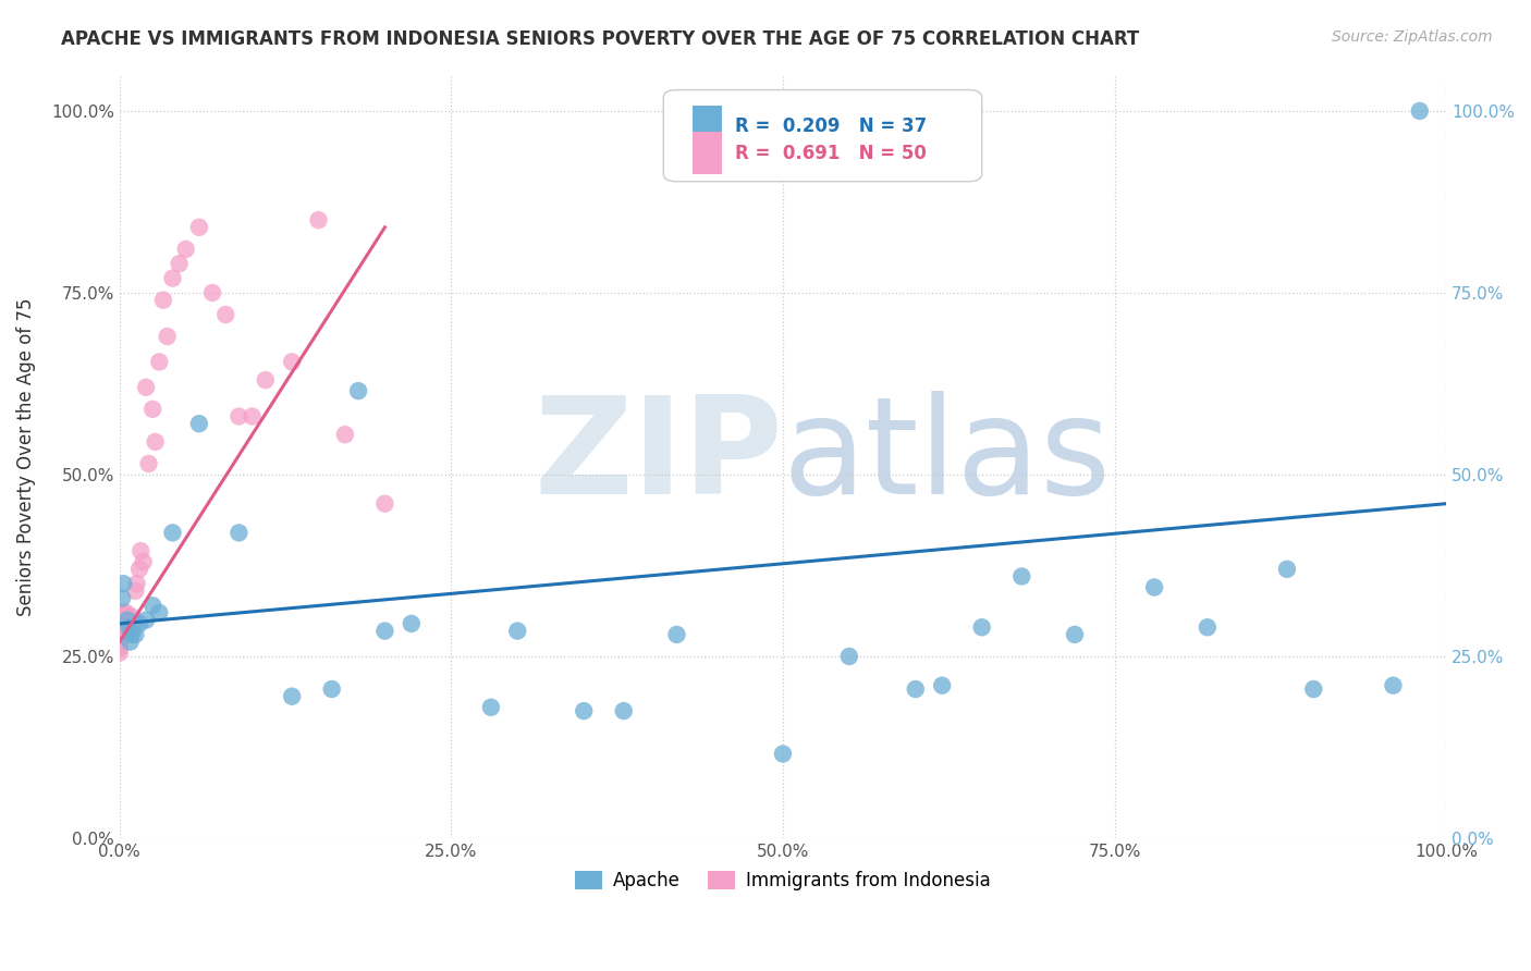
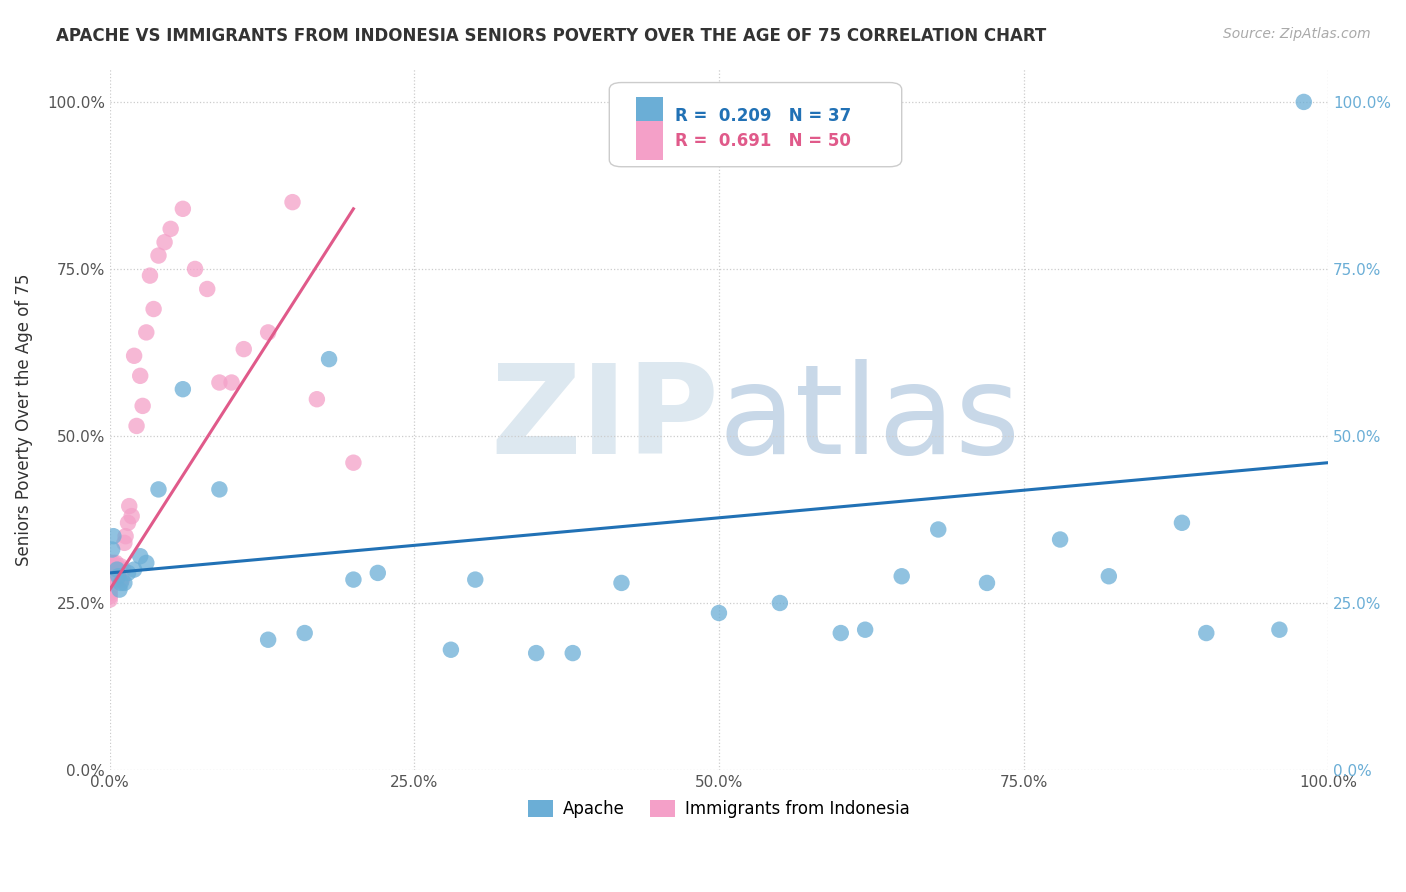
Apache/50.0%: 11.6% -> 23.5%
